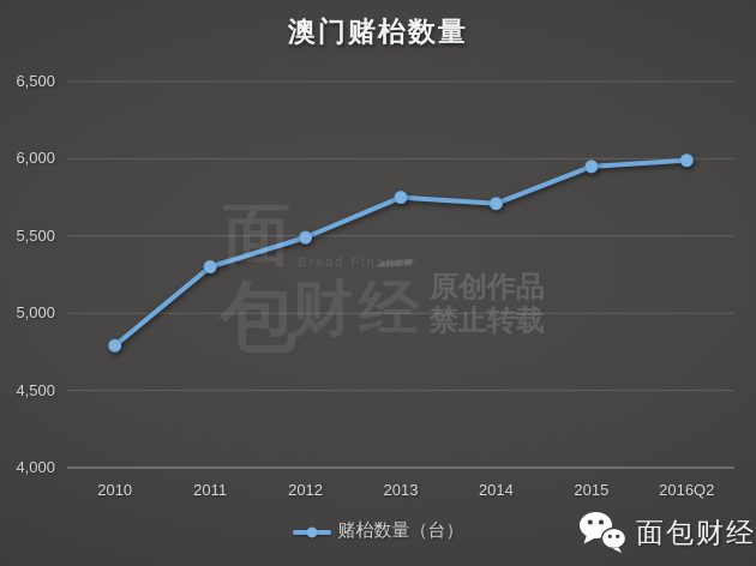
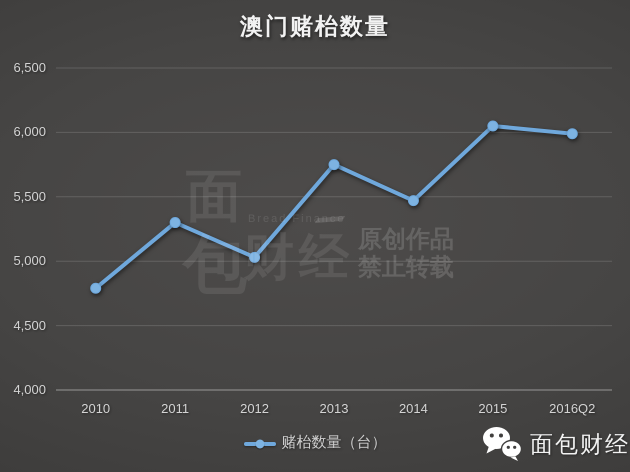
2012: 5490 -> 5030
2014: 5710 -> 5470
2015: 5950 -> 6050
